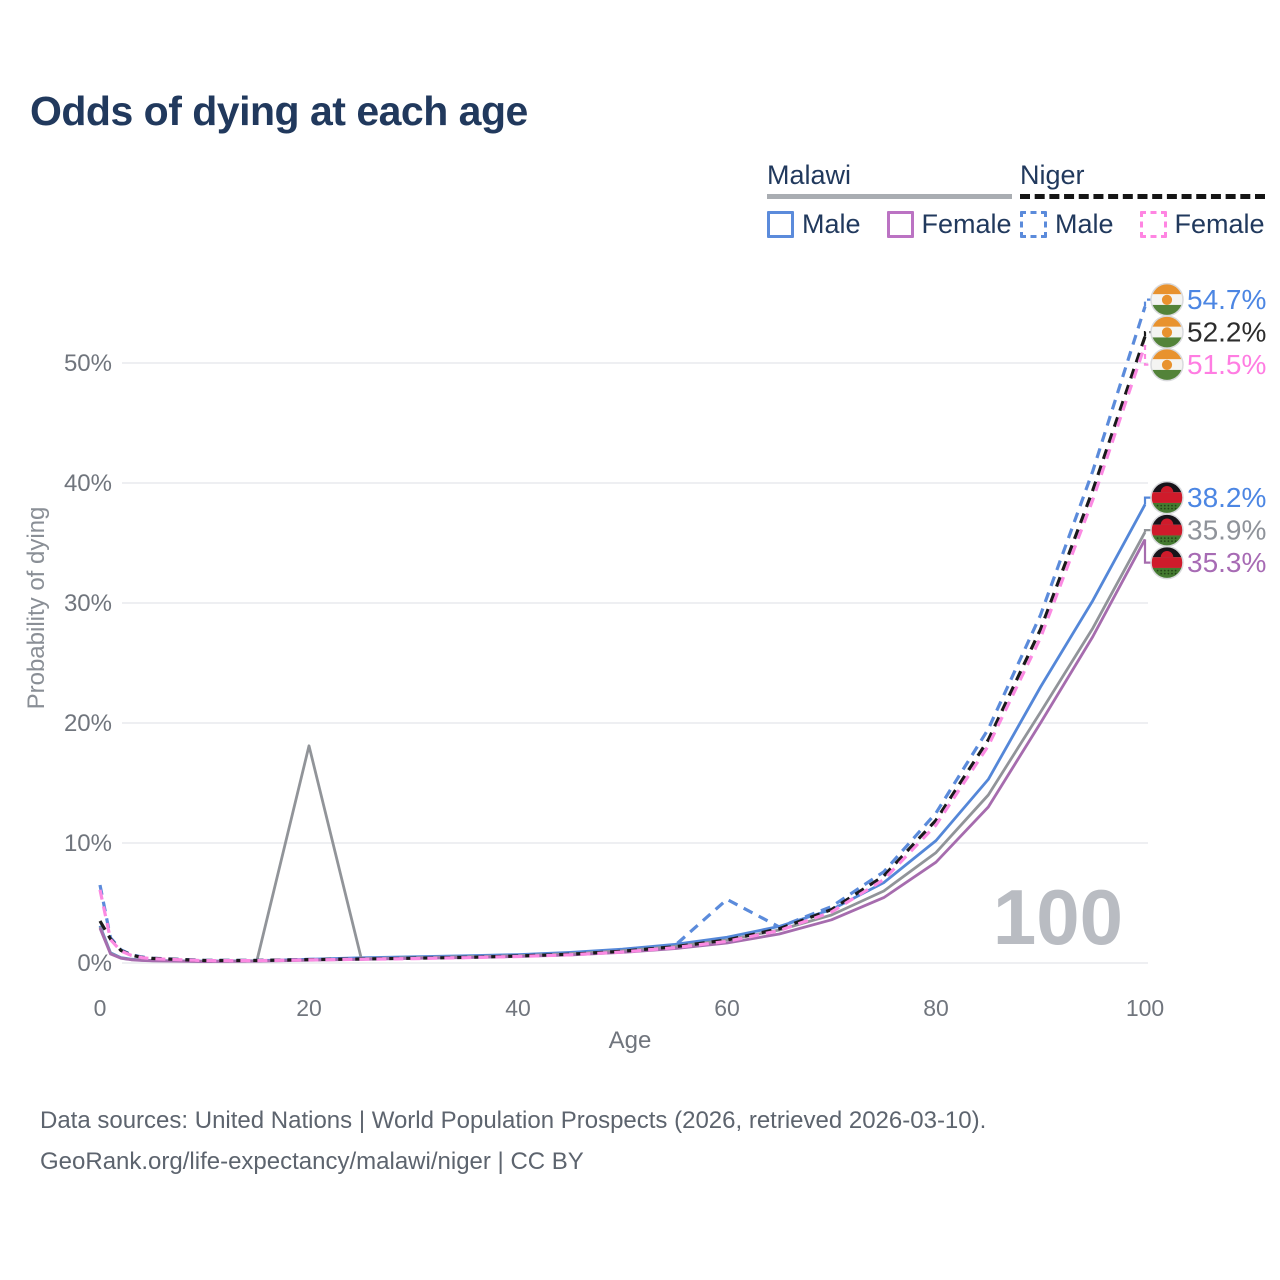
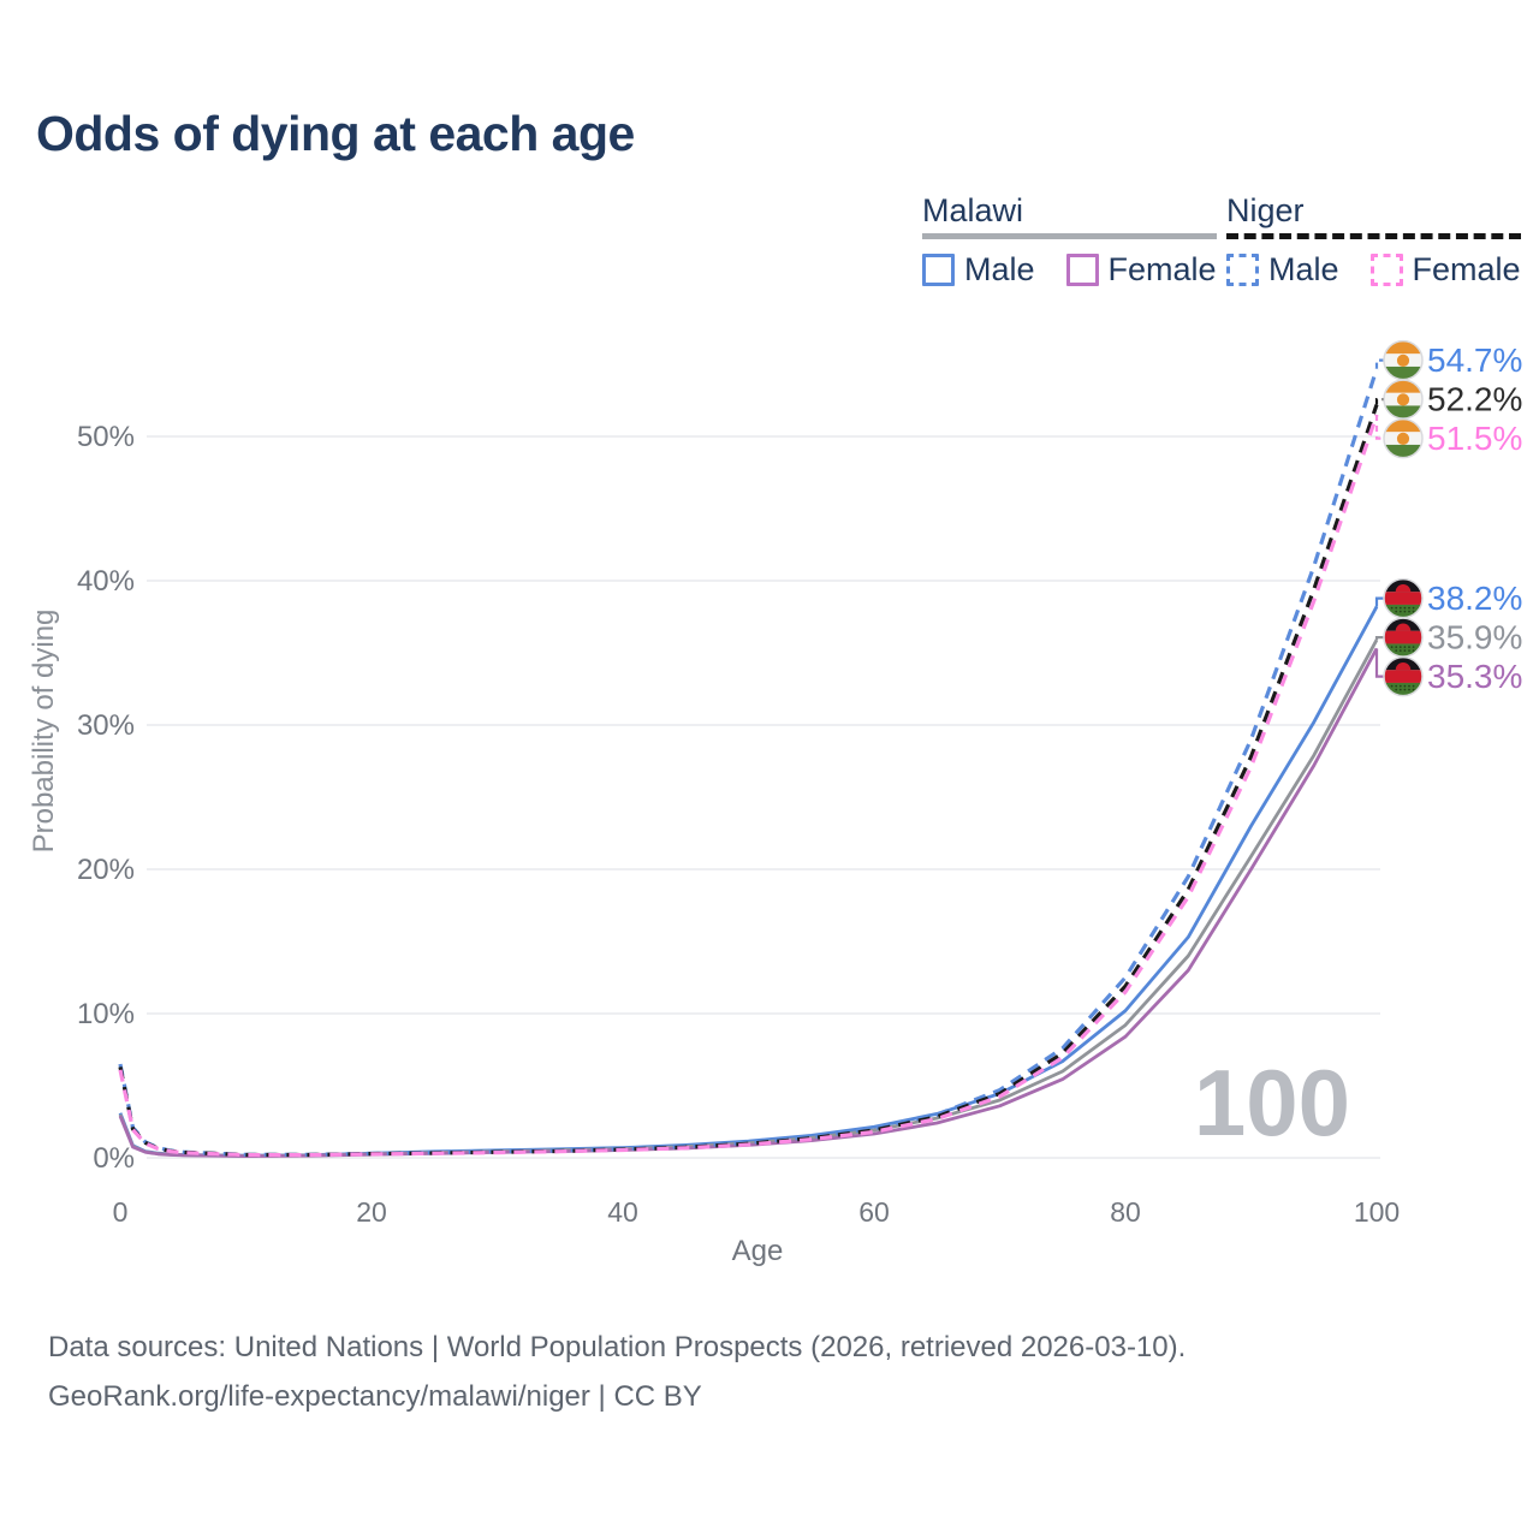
Niger/0: 3.5% -> 6.3%
Malawi/20: 18.1% -> 0.3%
Niger Male/60: 5.3% -> 2.0%
